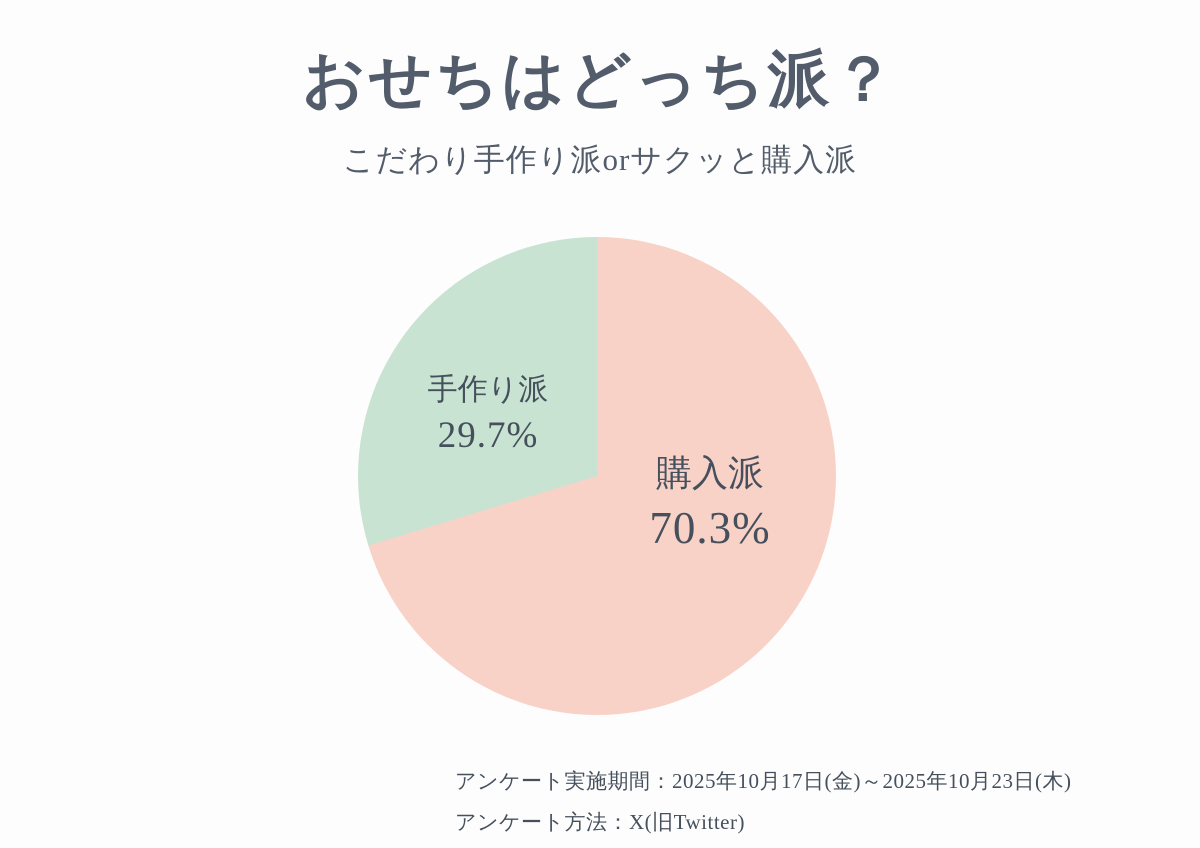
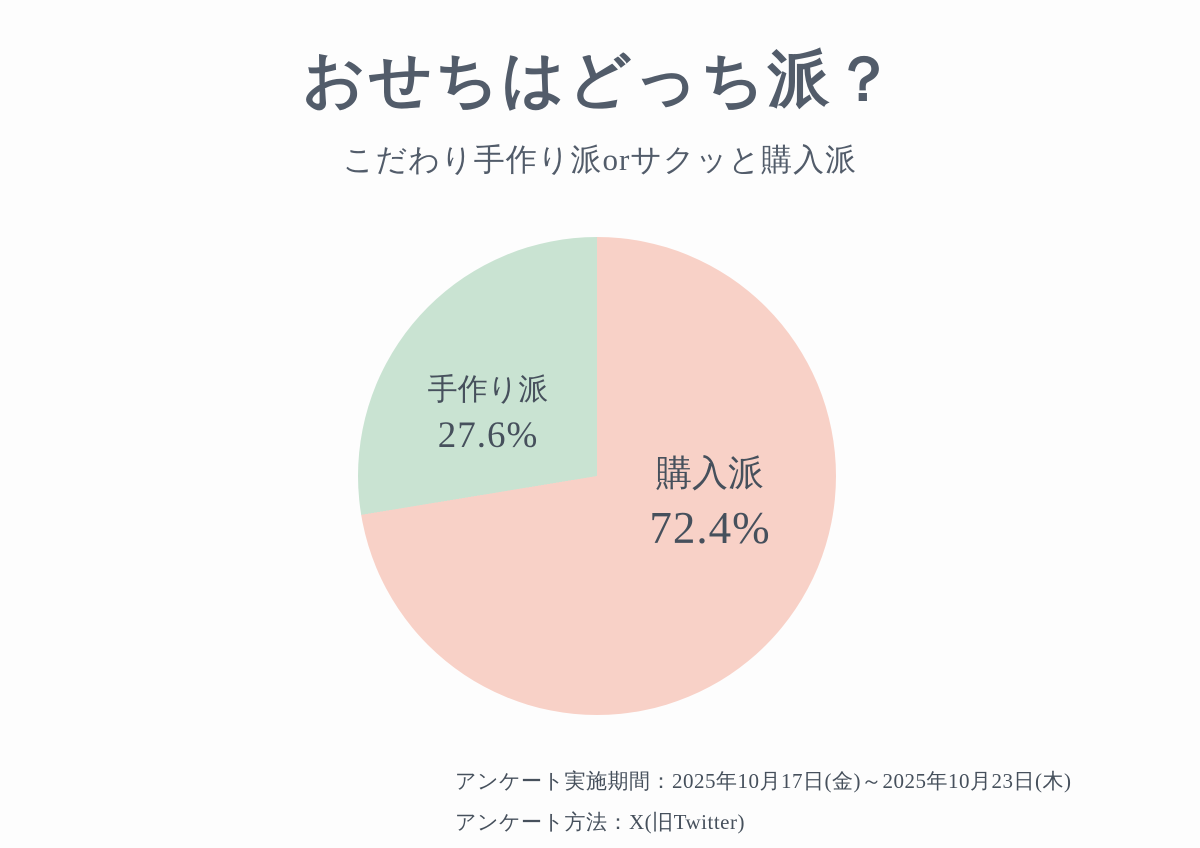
購入派: 70.3% -> 72.4%
手作り派: 29.7% -> 27.6%
